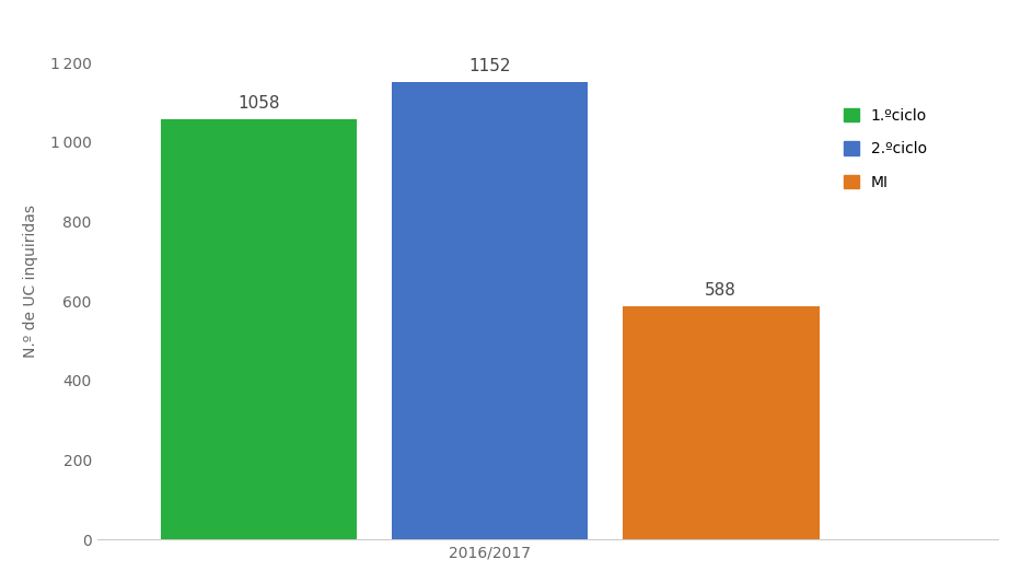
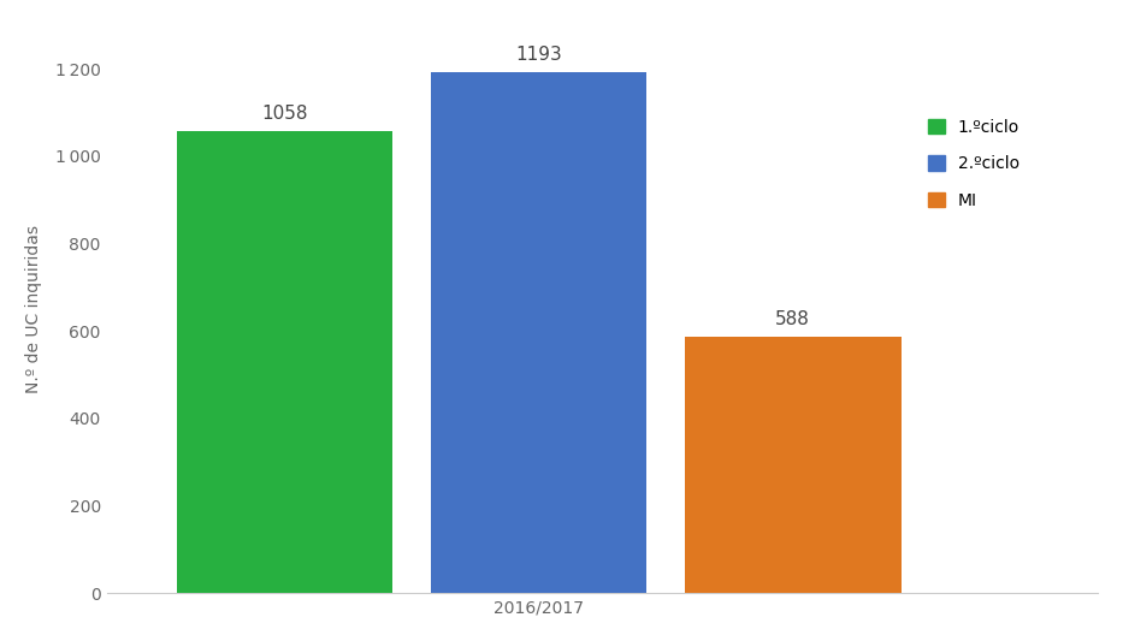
2016/2017: 1152 -> 1193
